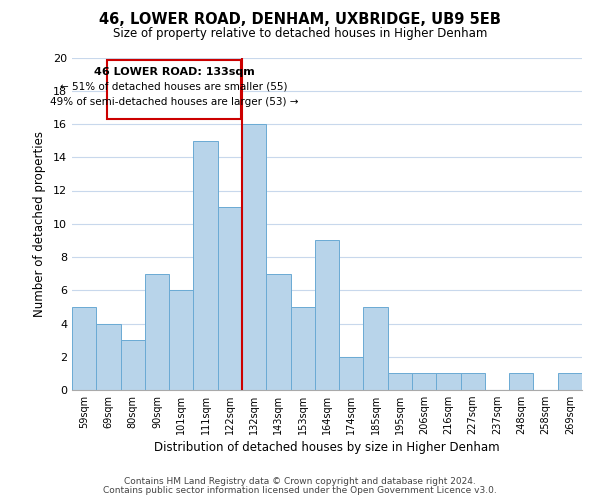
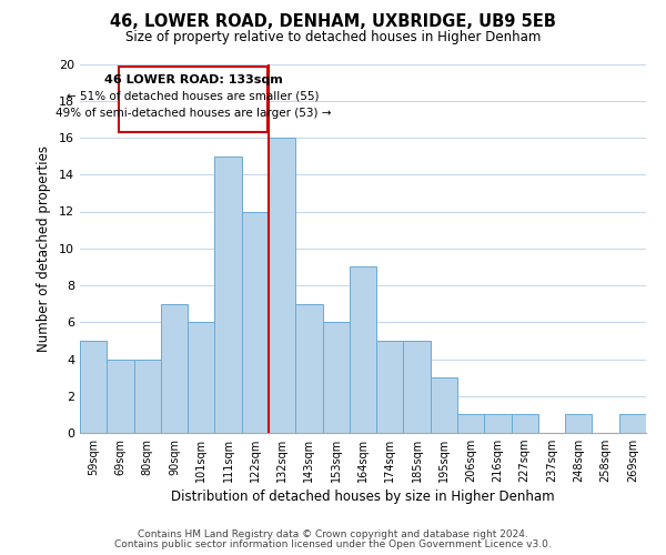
80sqm: 3 -> 4
122sqm: 11 -> 12
153sqm: 5 -> 6
174sqm: 2 -> 5
195sqm: 1 -> 3
